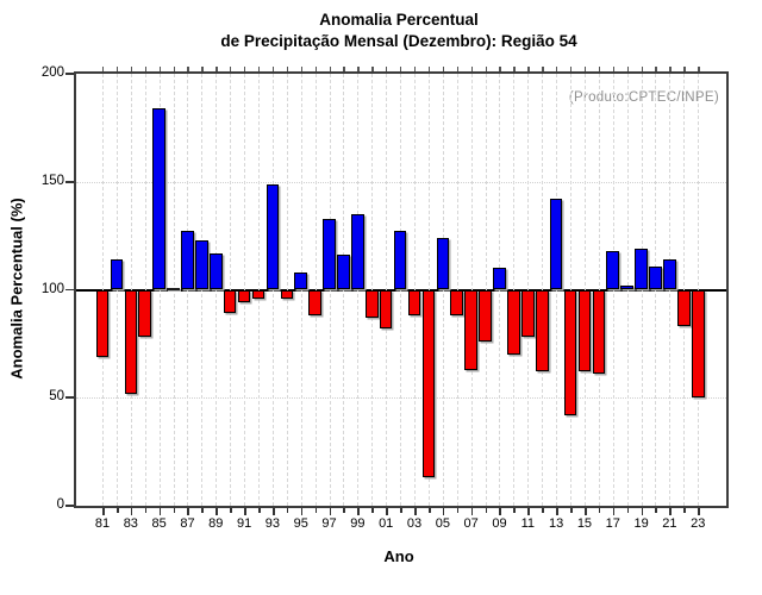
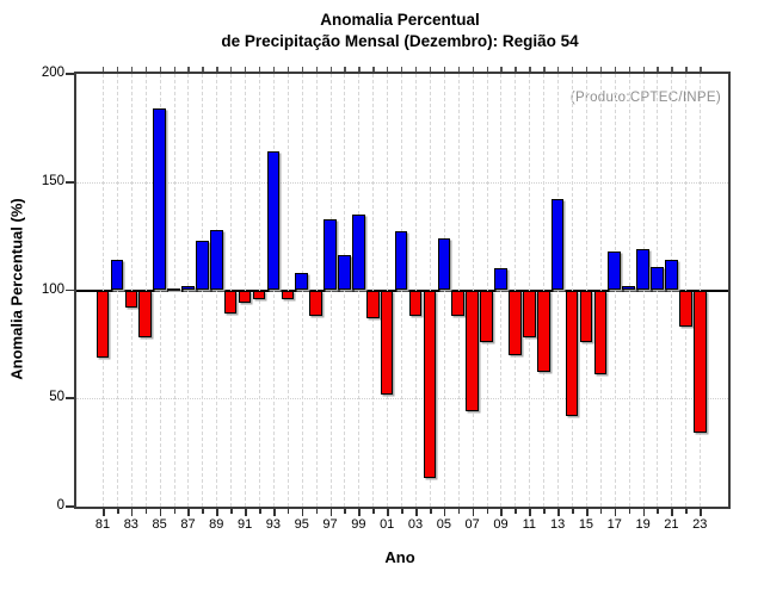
83: 52 -> 92
87: 127 -> 102
89: 117 -> 128
93: 149 -> 164
01: 82 -> 52
07: 63 -> 44
15: 62 -> 76
23: 50 -> 34
